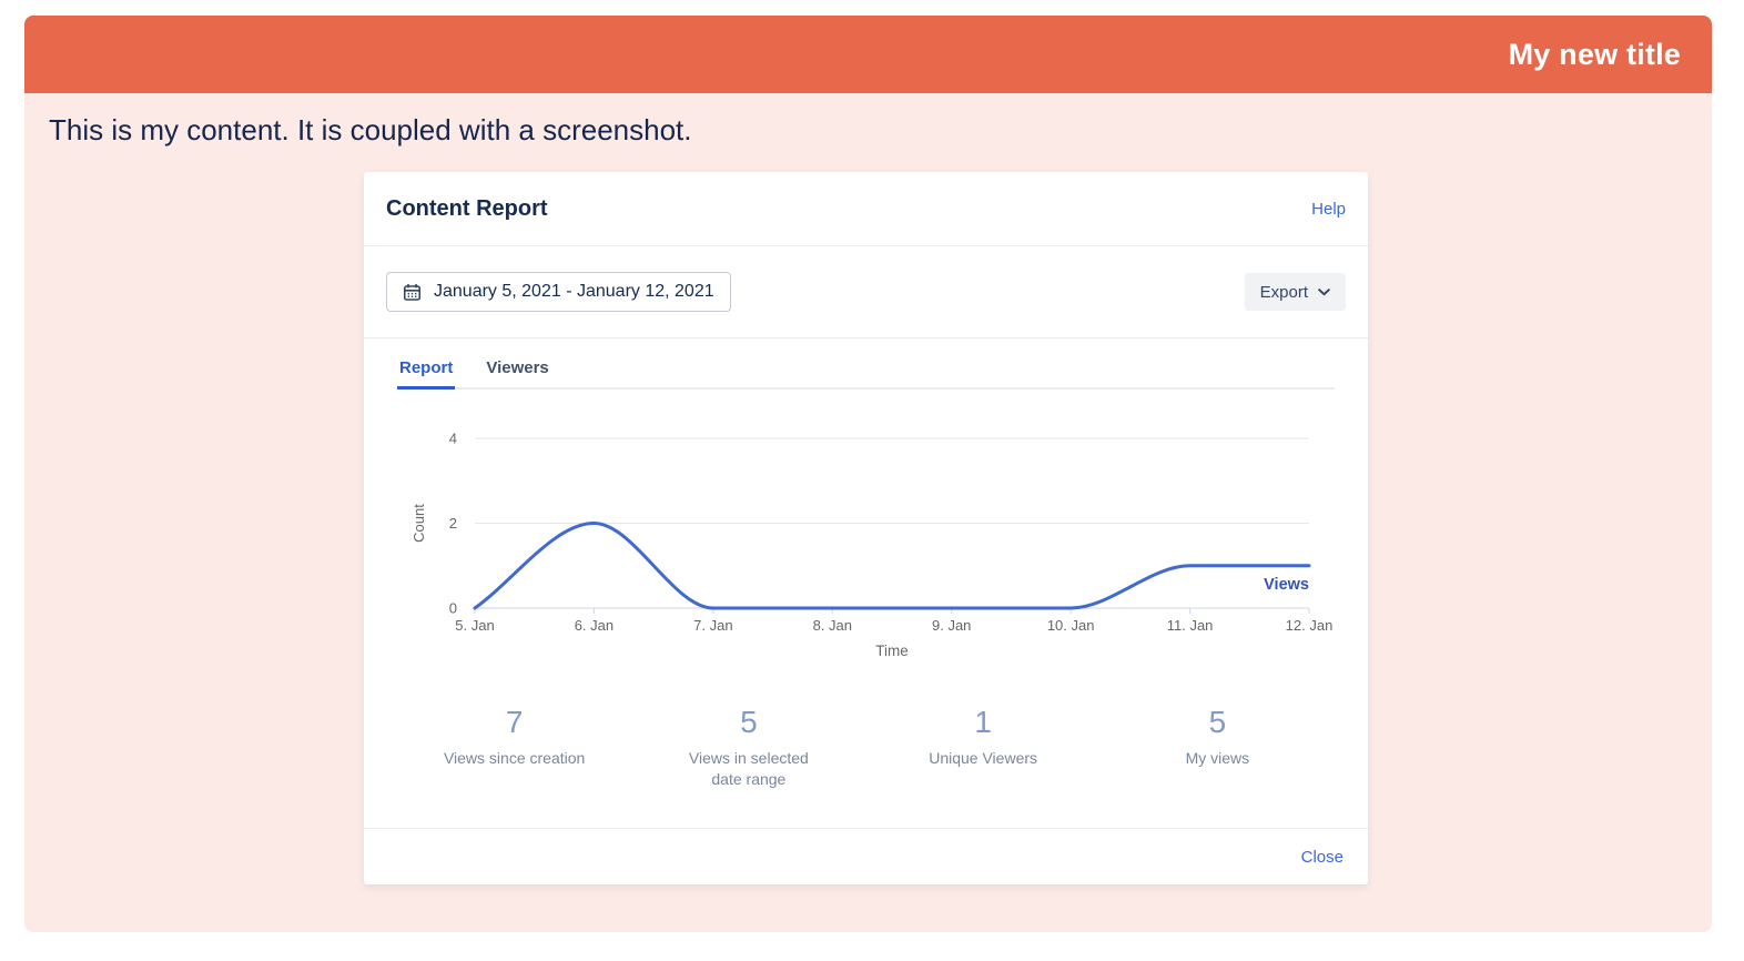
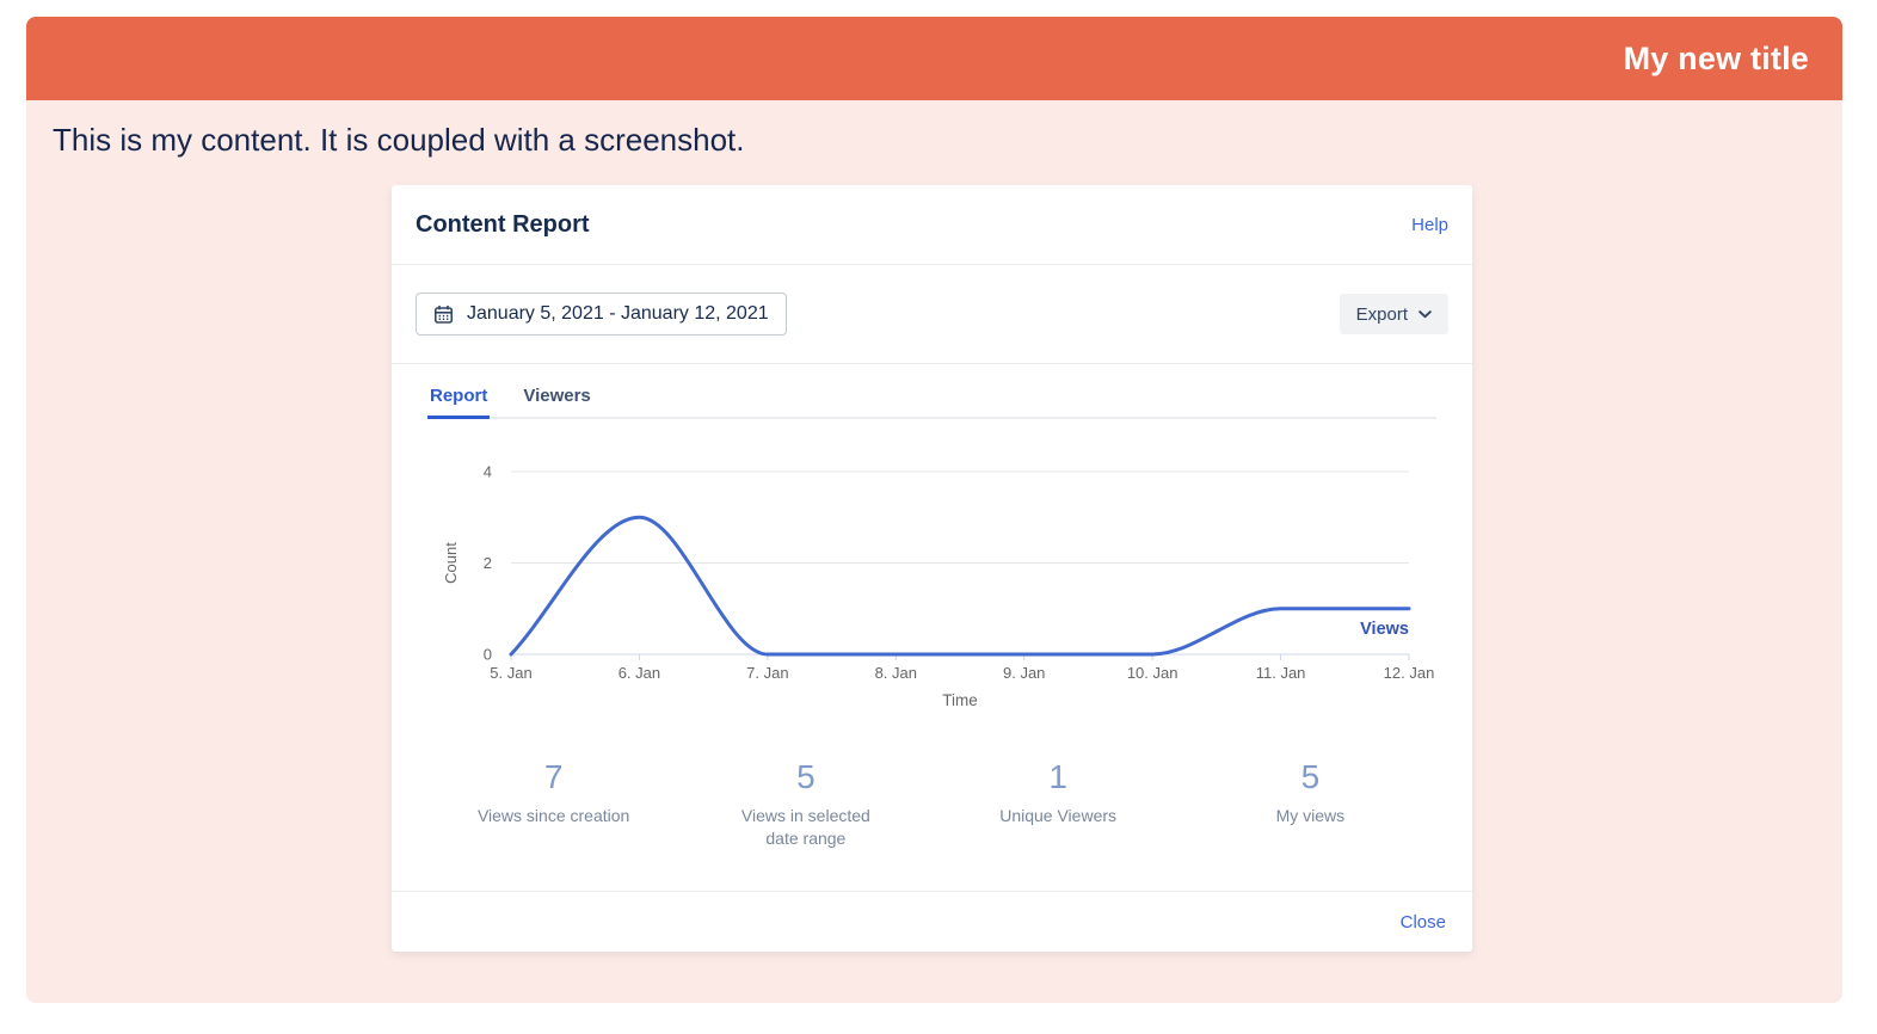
6. Jan: 2 -> 3
